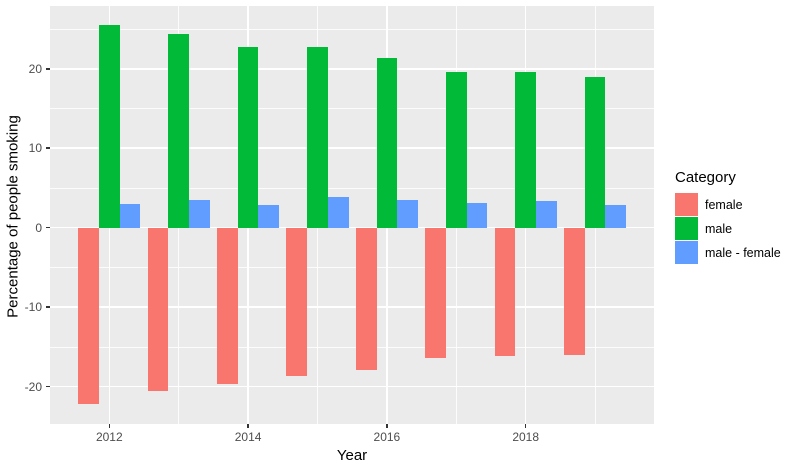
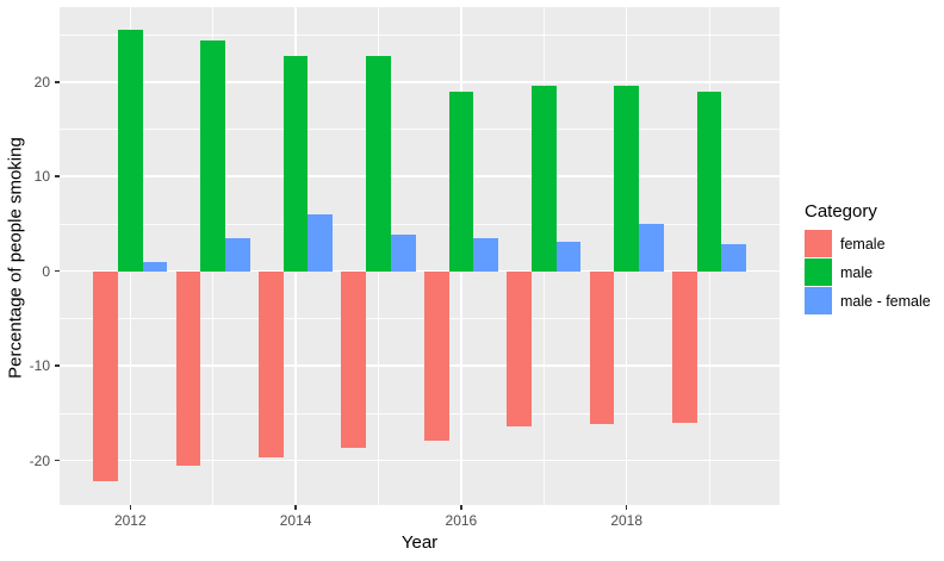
male - female/2012: 3 -> 1
male - female/2014: 3 -> 6
male/2016: 21 -> 19
male - female/2018: 3 -> 5
